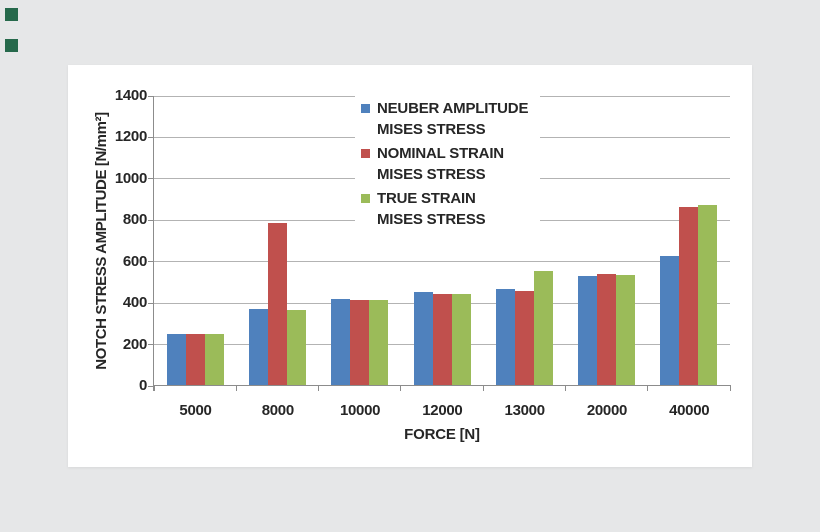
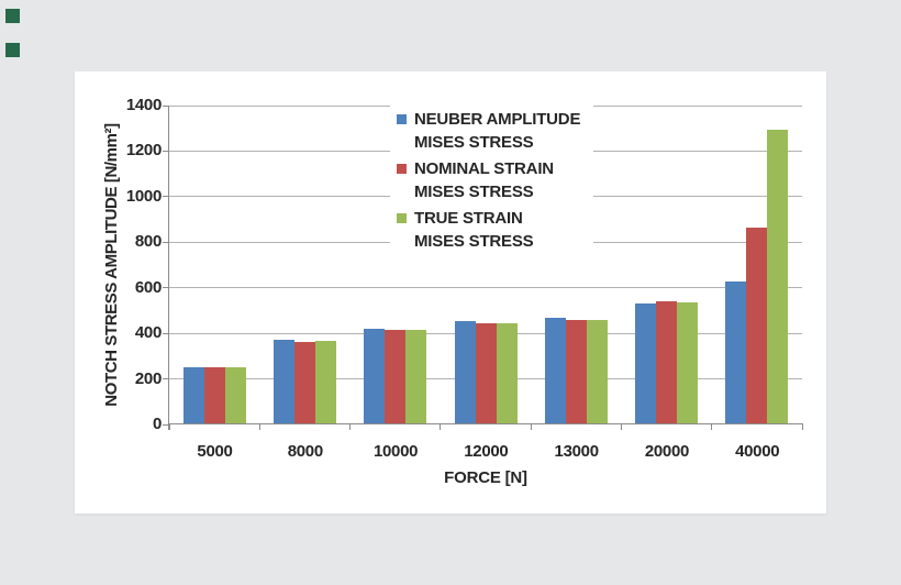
NOMINAL STRAIN MISES STRESS/8000: 780 -> 360
TRUE STRAIN MISES STRESS/13000: 550 -> 460
TRUE STRAIN MISES STRESS/40000: 870 -> 1290
